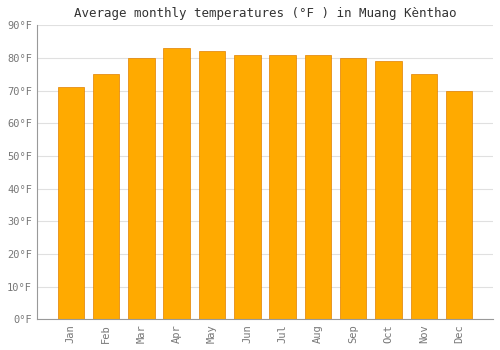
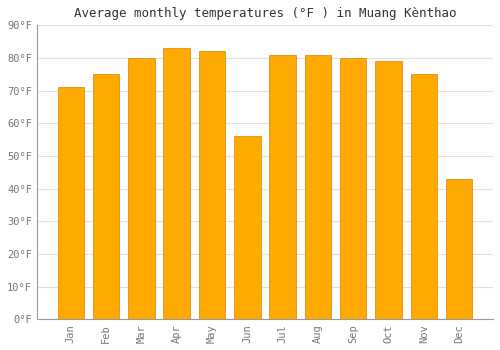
Jun: 81°F -> 56°F
Dec: 70°F -> 43°F
